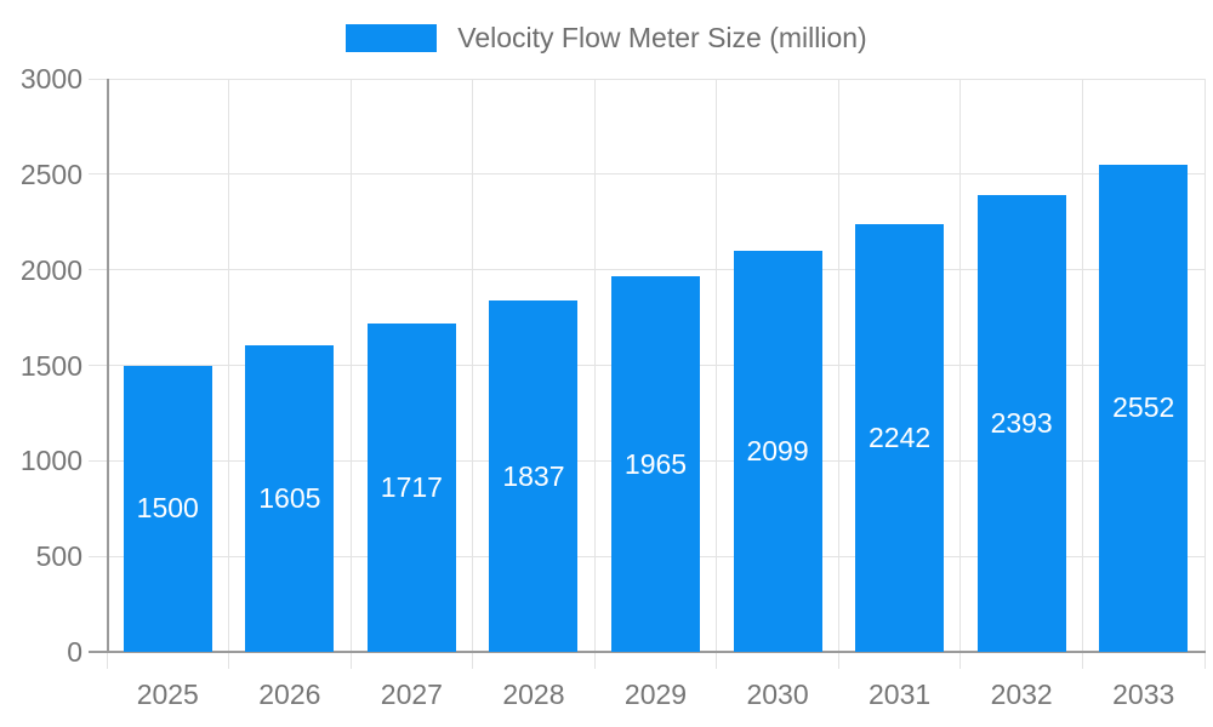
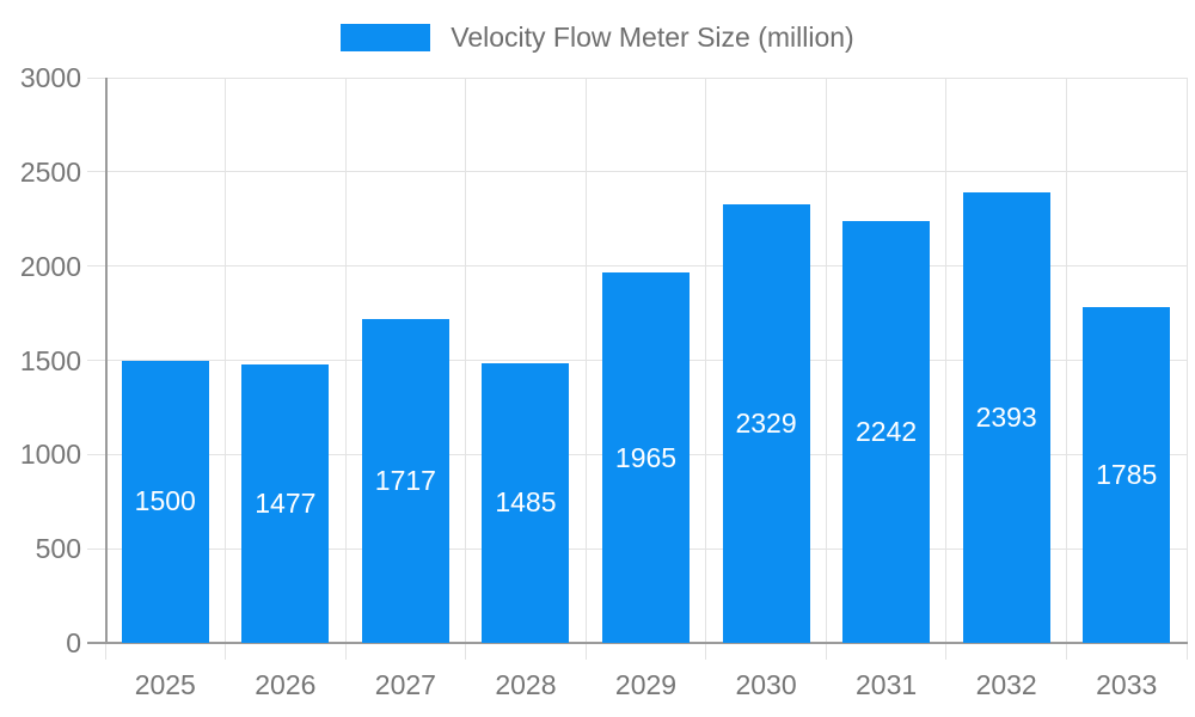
2026: 1605 -> 1477
2028: 1837 -> 1485
2030: 2099 -> 2329
2033: 2552 -> 1785
